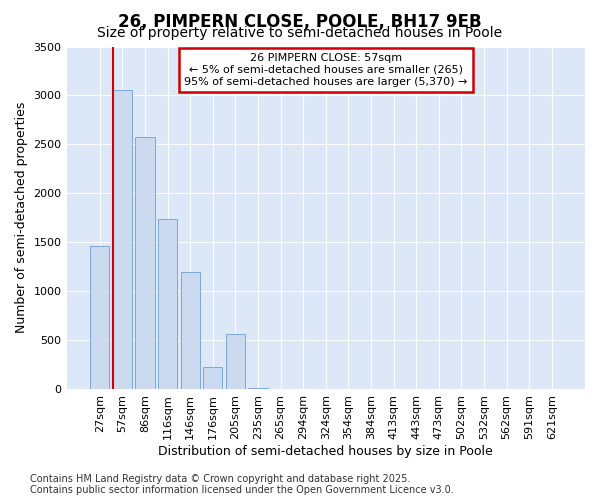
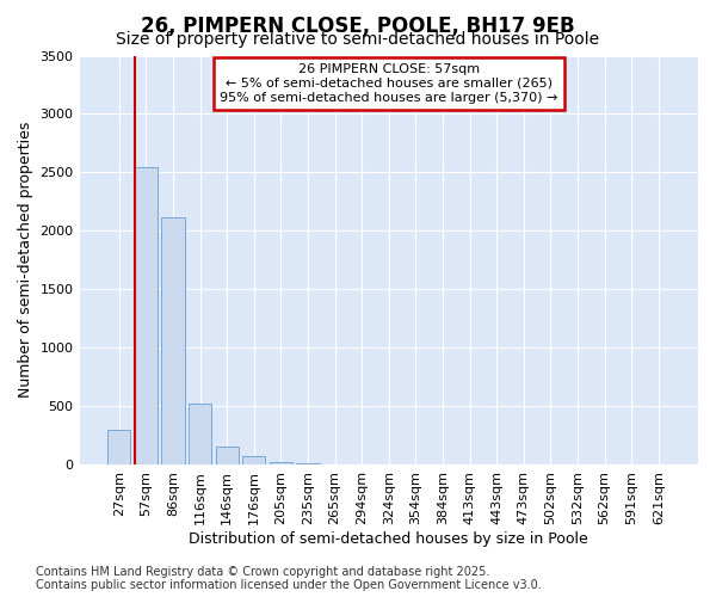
27sqm: 1460 -> 300
57sqm: 3060 -> 2540
86sqm: 2580 -> 2120
116sqm: 1740 -> 520
146sqm: 1200 -> 150
176sqm: 220 -> 80
205sqm: 560 -> 20
